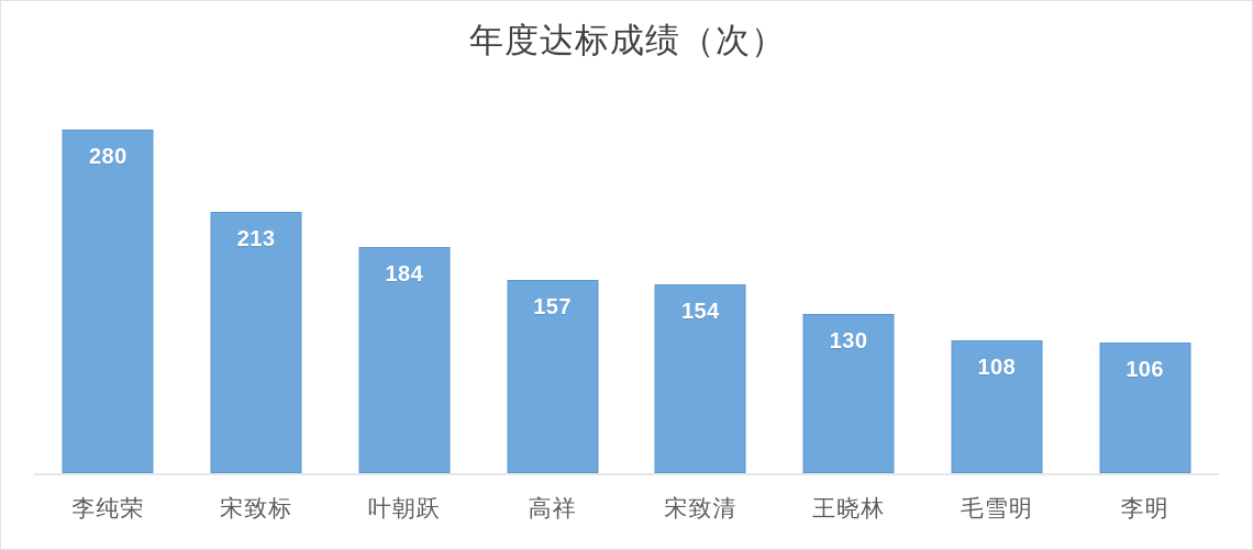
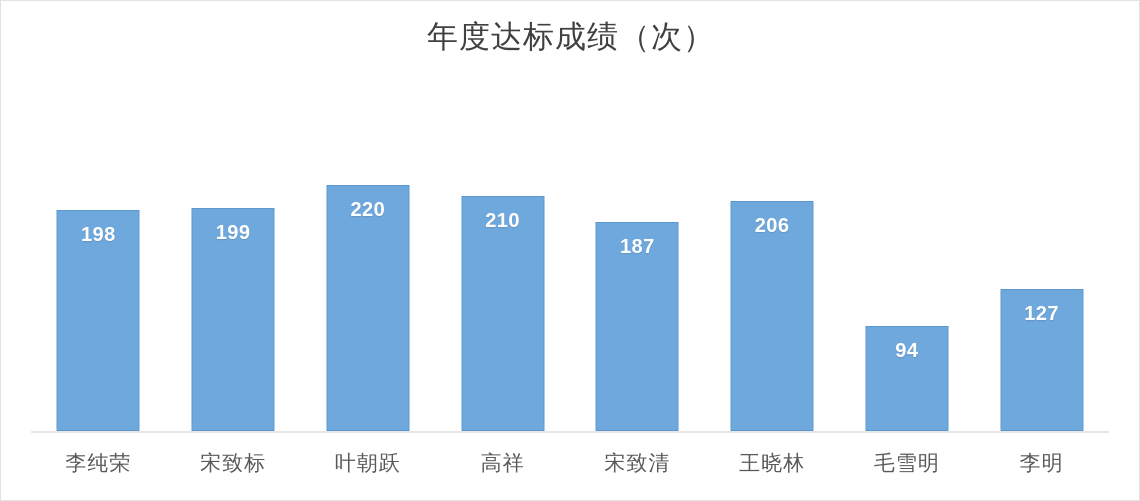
李纯荣: 280 -> 198
宋致标: 213 -> 199
叶朝跃: 184 -> 220
高祥: 157 -> 210
宋致清: 154 -> 187
王晓林: 130 -> 206
毛雪明: 108 -> 94
李明: 106 -> 127
